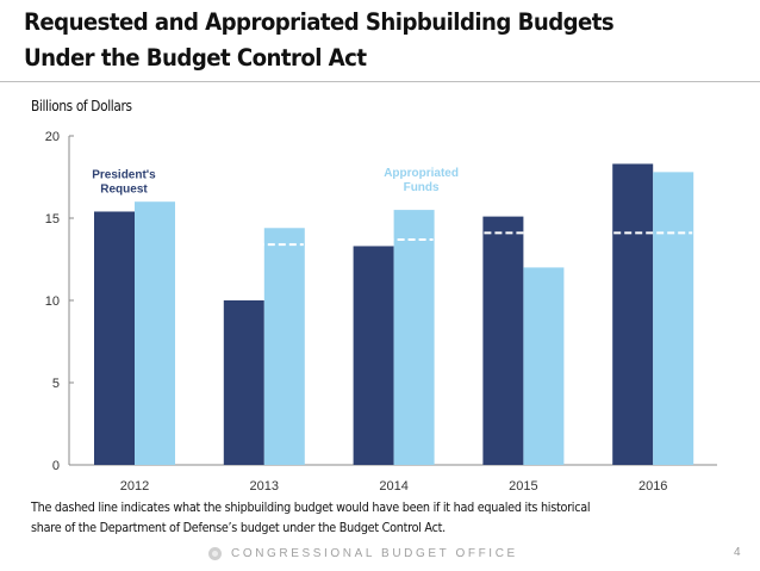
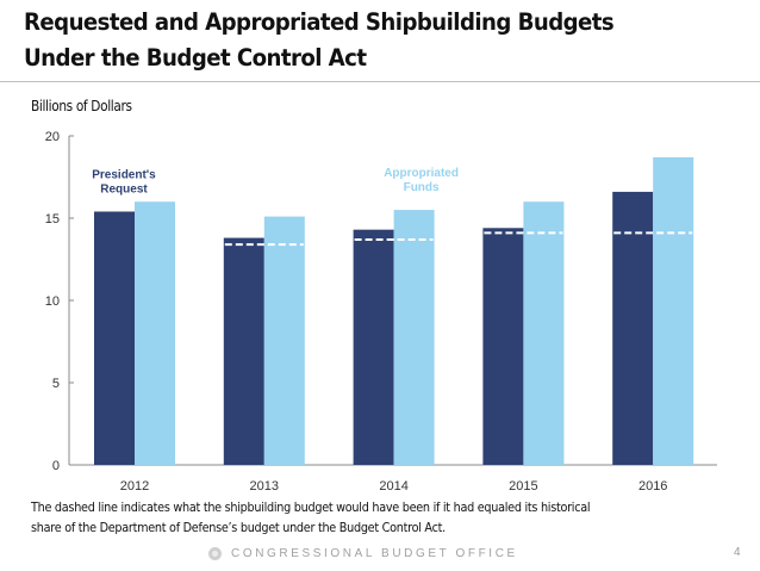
President's Request/2013: 10.0 -> 13.8
Appropriated Funds/2013: 14.4 -> 15.1
President's Request/2014: 13.3 -> 14.3
President's Request/2015: 15.1 -> 14.4
Appropriated Funds/2015: 12.0 -> 16.0
President's Request/2016: 18.3 -> 16.6
Appropriated Funds/2016: 17.8 -> 18.7
